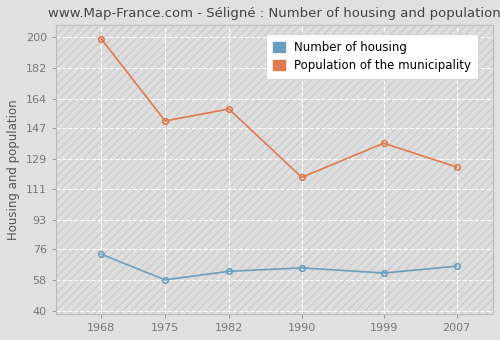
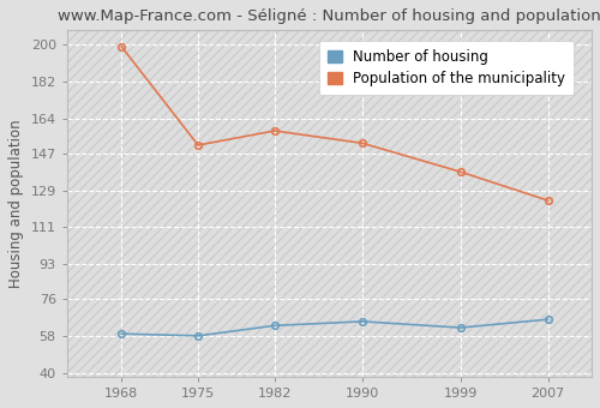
Number of housing/1968: 73 -> 59
Population of the municipality/1990: 118 -> 152
